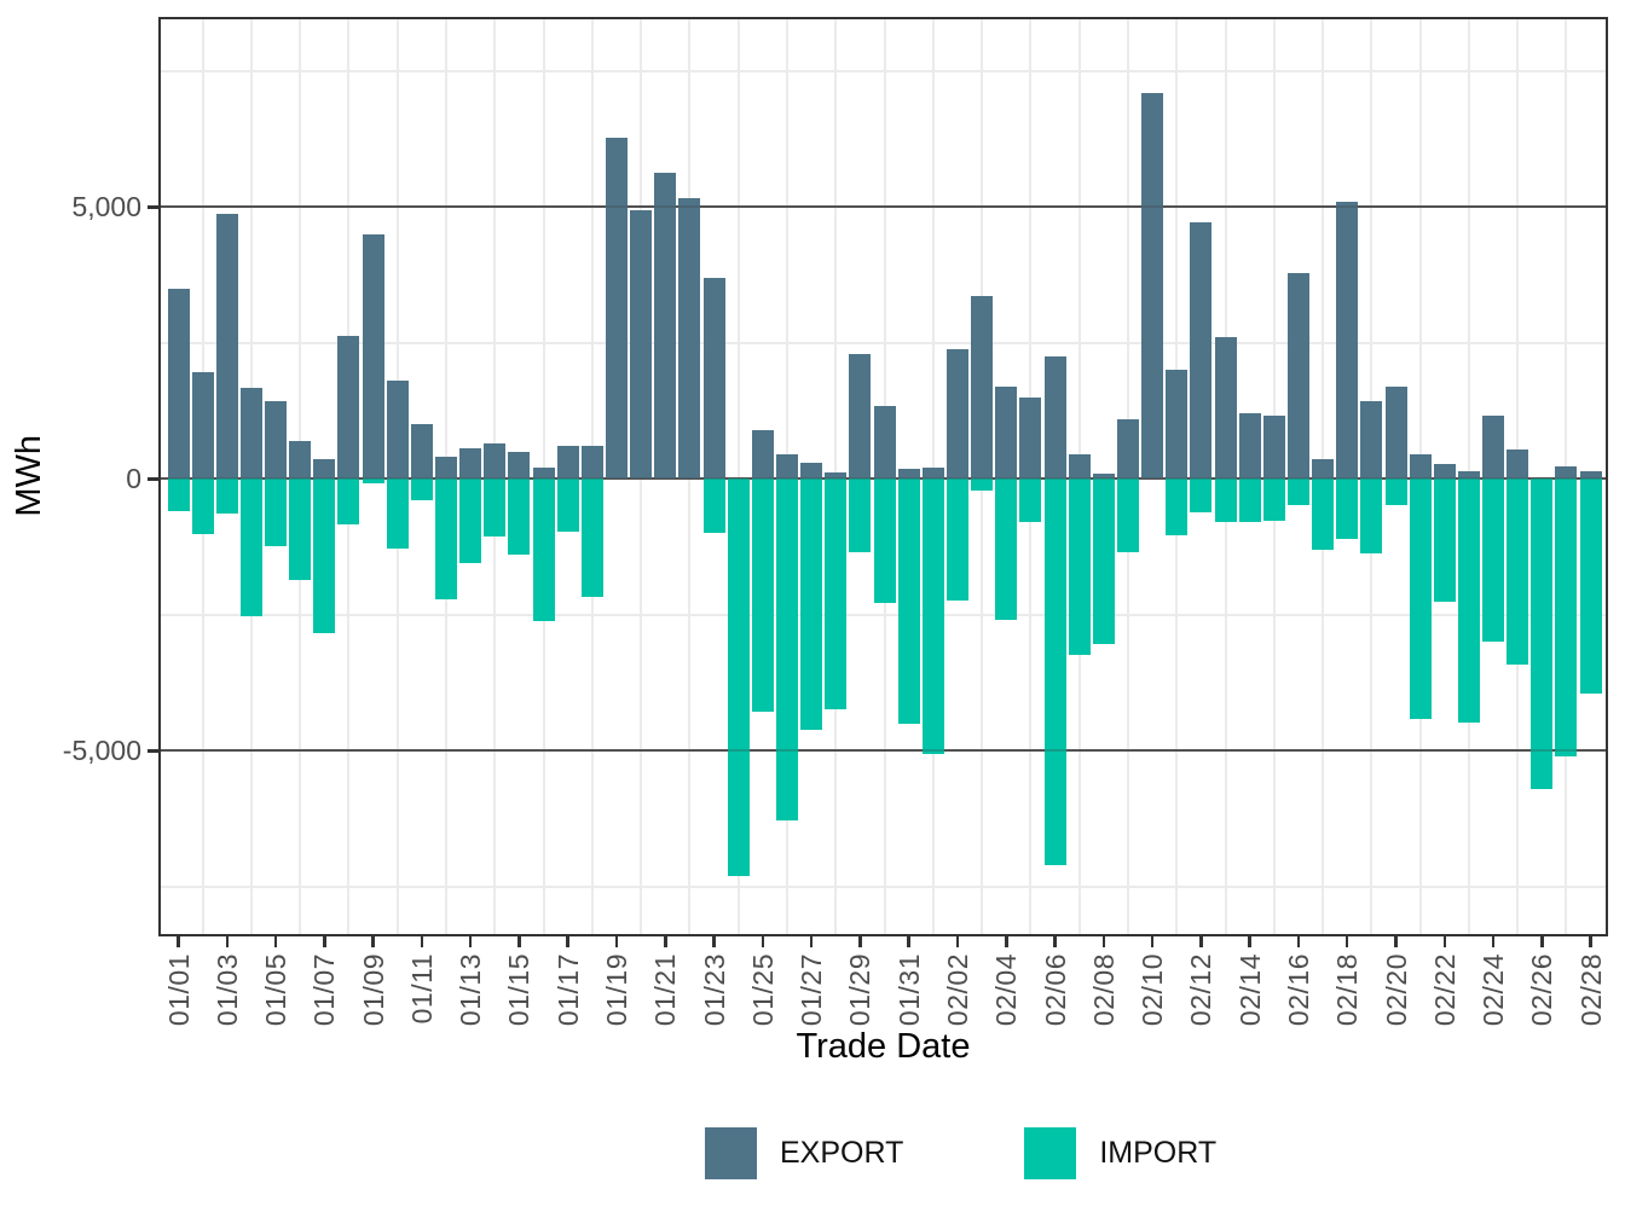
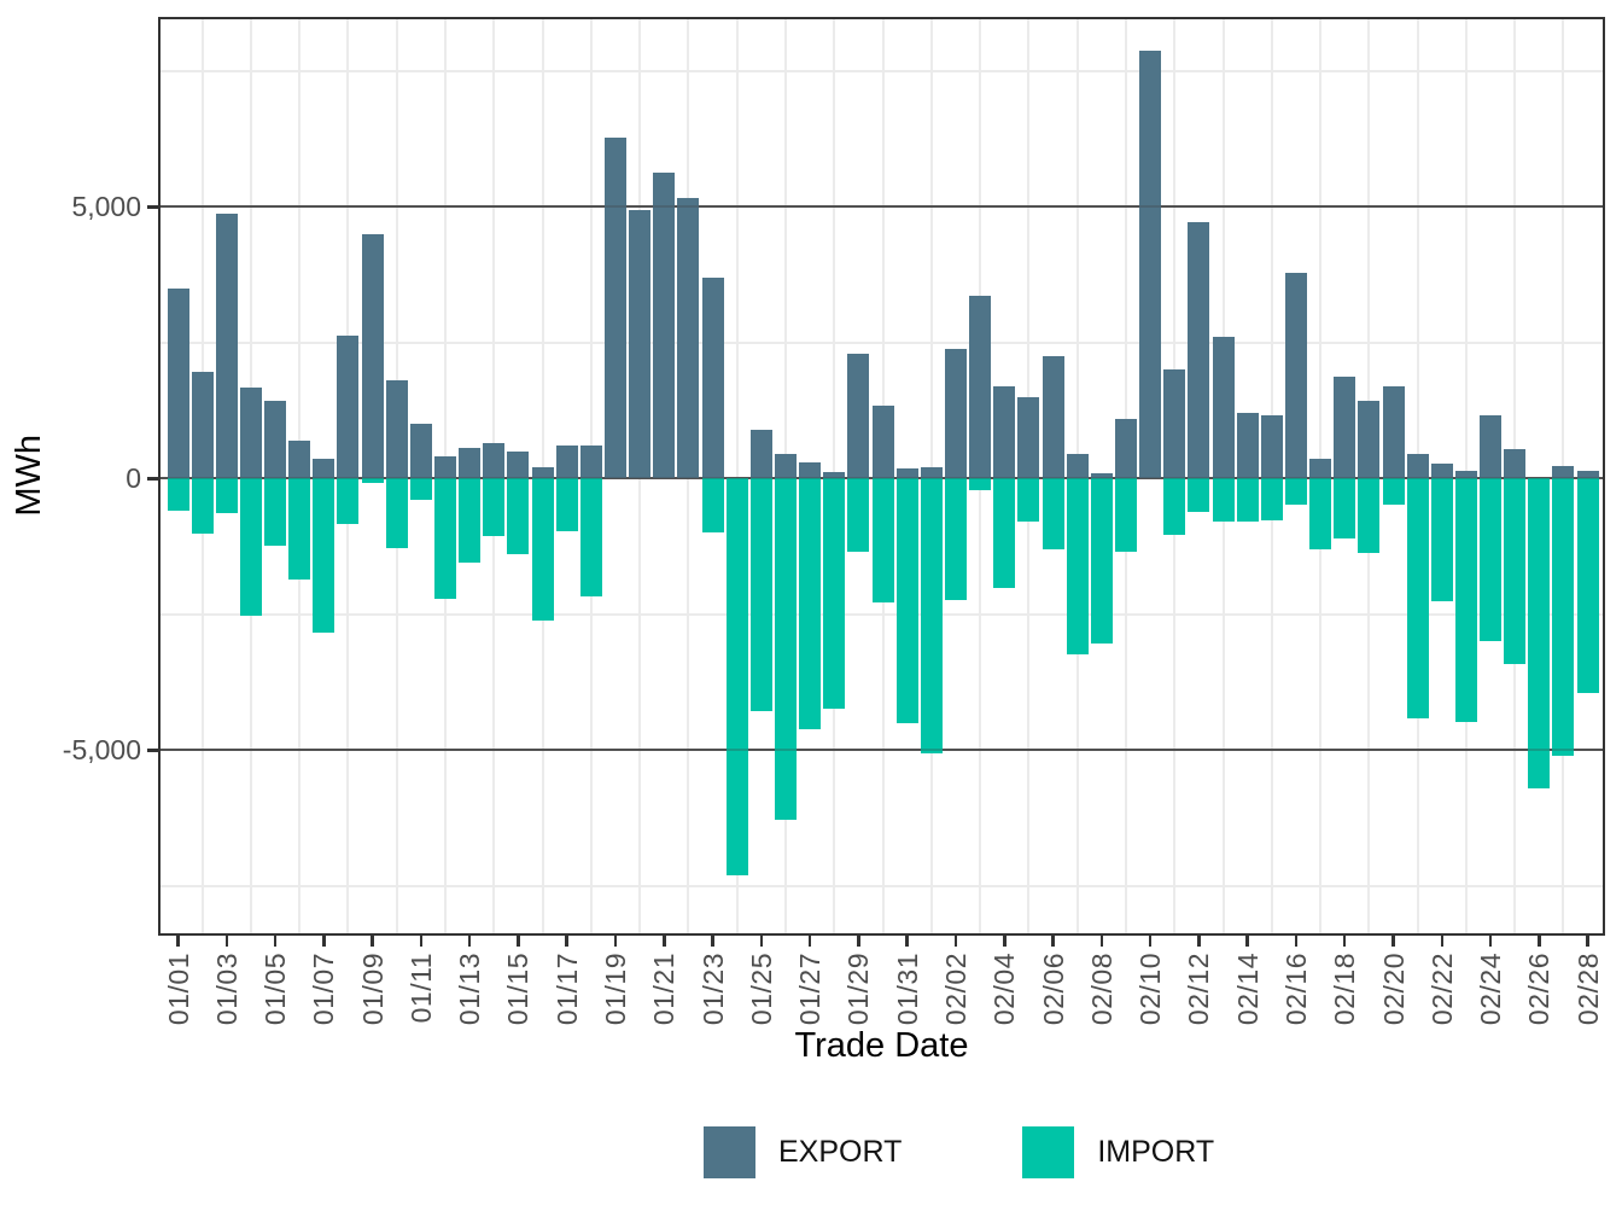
IMPORT/02/04: -2600 -> -2000
IMPORT/02/06: -7100 -> -1300
EXPORT/02/10: 7100 -> 7900
EXPORT/02/18: 5100 -> 1900
